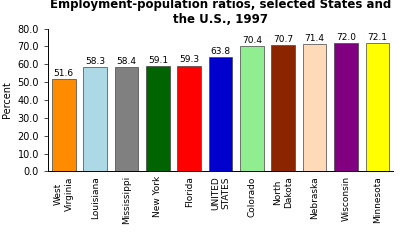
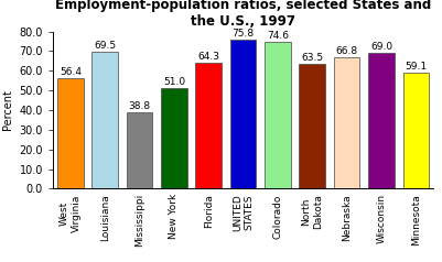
West Virginia: 51.6 -> 56.4
Louisiana: 58.3 -> 69.5
Mississippi: 58.4 -> 38.8
New York: 59.1 -> 51.0
Florida: 59.3 -> 64.3
UNITED STATES: 63.8 -> 75.8
Colorado: 70.4 -> 74.6
North Dakota: 70.7 -> 63.5
Nebraska: 71.4 -> 66.8
Wisconsin: 72.0 -> 69.0
Minnesota: 72.1 -> 59.1
